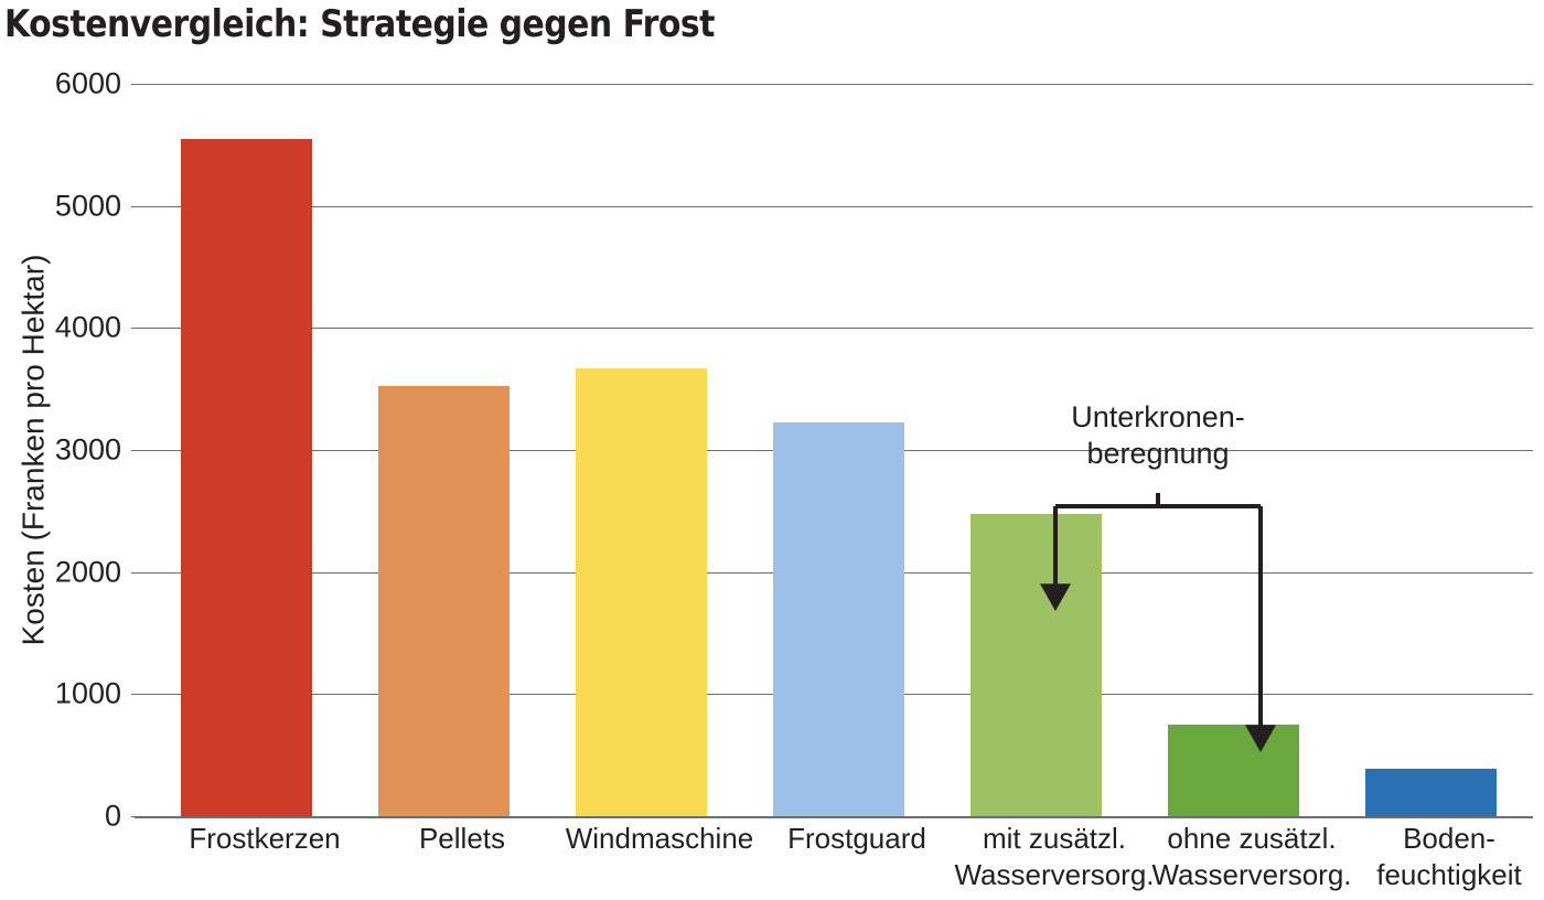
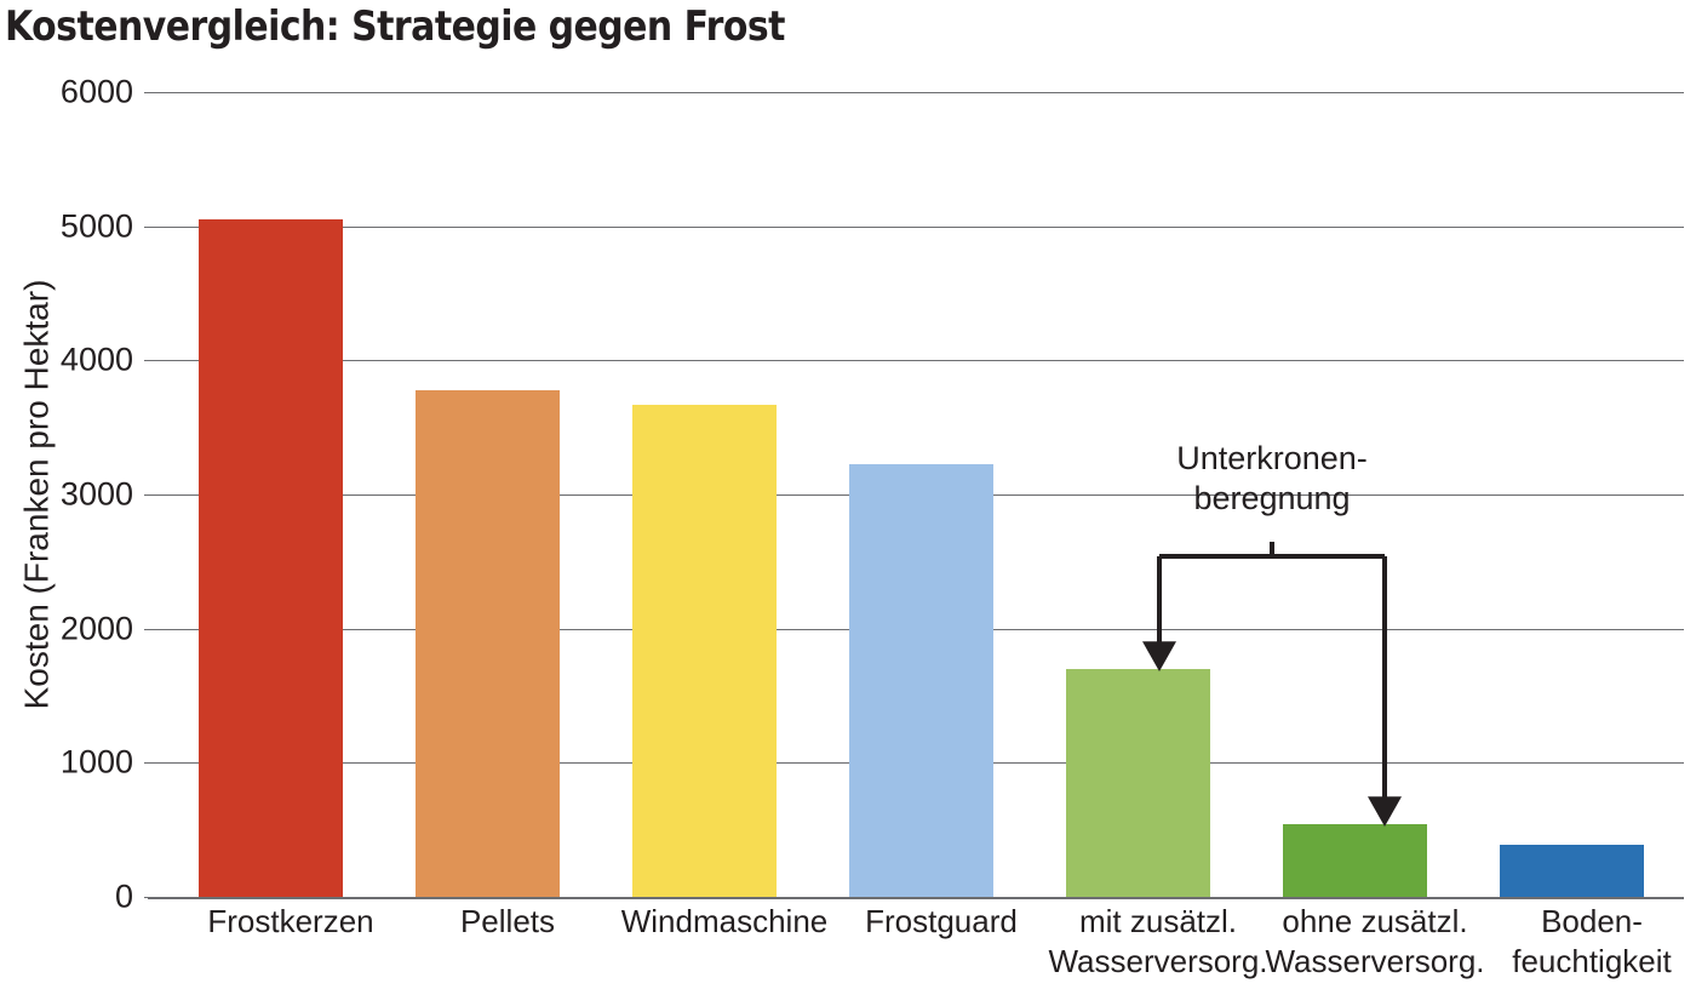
Frostkerzen: 5550 -> 5050
Pellets: 3520 -> 3780
mit zusätzl. Wasserversorg.: 2480 -> 1700
ohne zusätzl. Wasserversorg.: 750 -> 540
